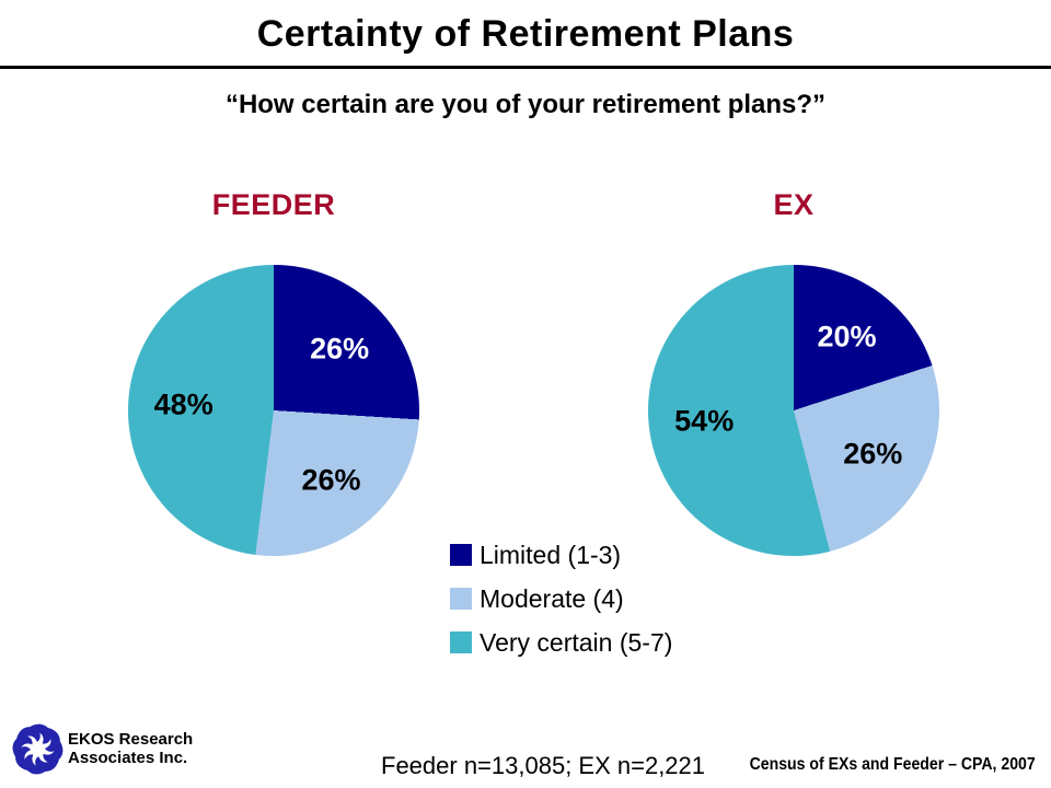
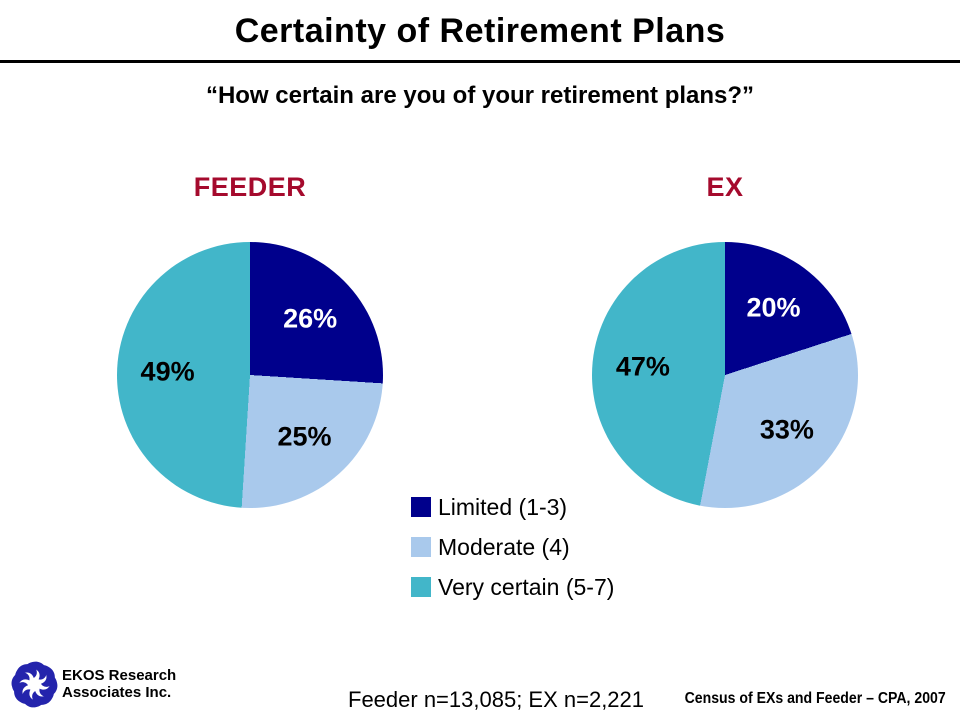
FEEDER/Moderate (4): 26% -> 25%
FEEDER/Very certain (5-7): 48% -> 49%
EX/Moderate (4): 26% -> 33%
EX/Very certain (5-7): 54% -> 47%
